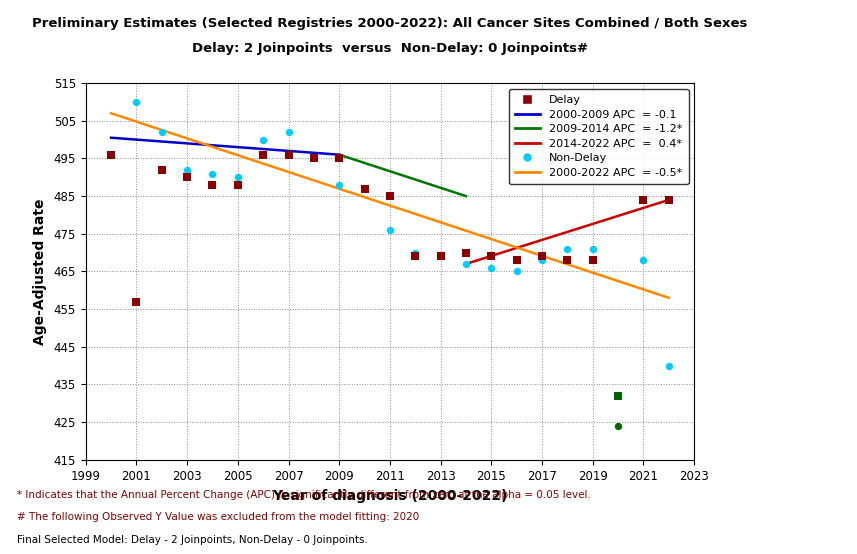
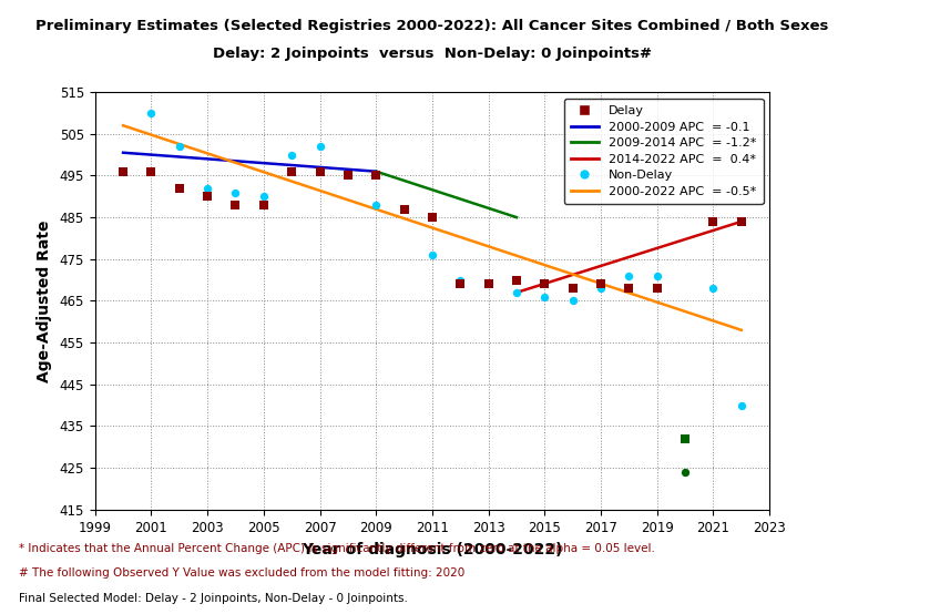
Delay/2001: 457 -> 496
